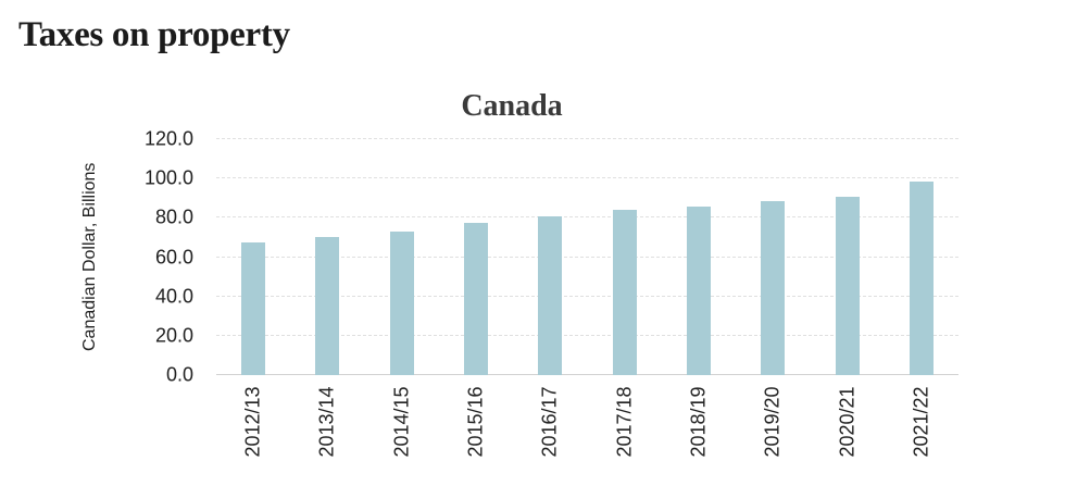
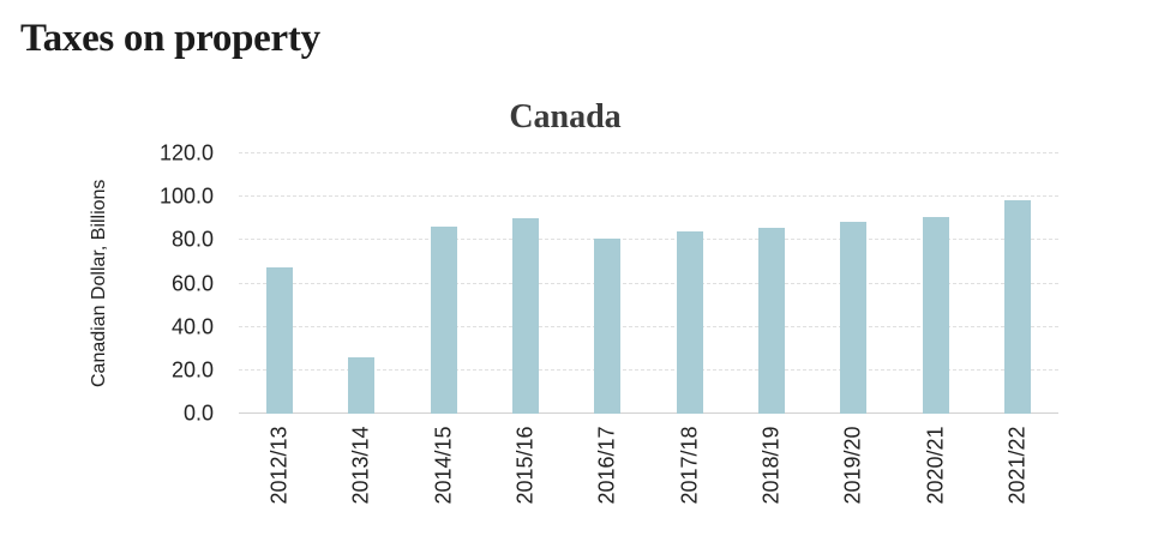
2013/14: 70 -> 26
2014/15: 73 -> 86
2015/16: 77 -> 90
